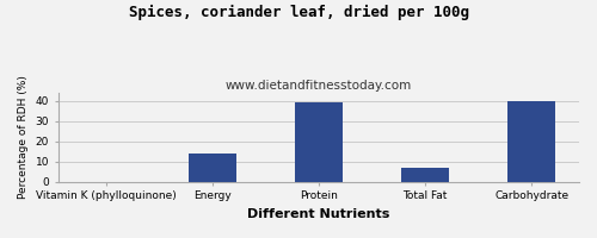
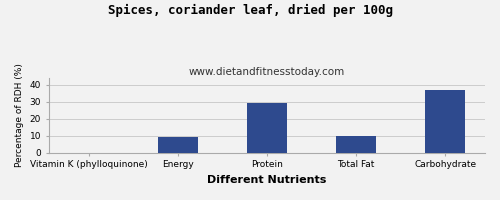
Energy: 14 -> 9
Protein: 39 -> 29
Total Fat: 7 -> 10
Carbohydrate: 40 -> 37
